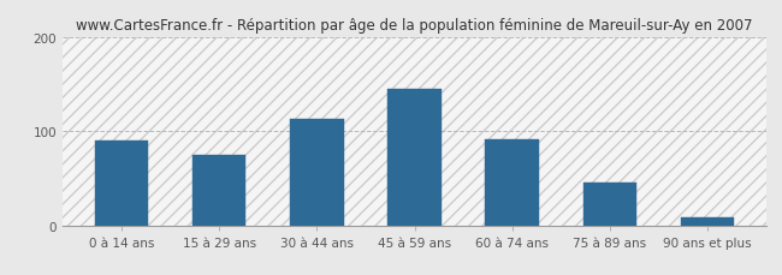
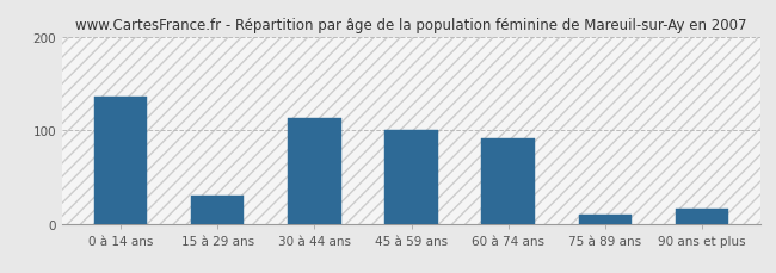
0 à 14 ans: 90 -> 136
15 à 29 ans: 75 -> 30
45 à 59 ans: 145 -> 100
75 à 89 ans: 46 -> 10
90 ans et plus: 8 -> 16
